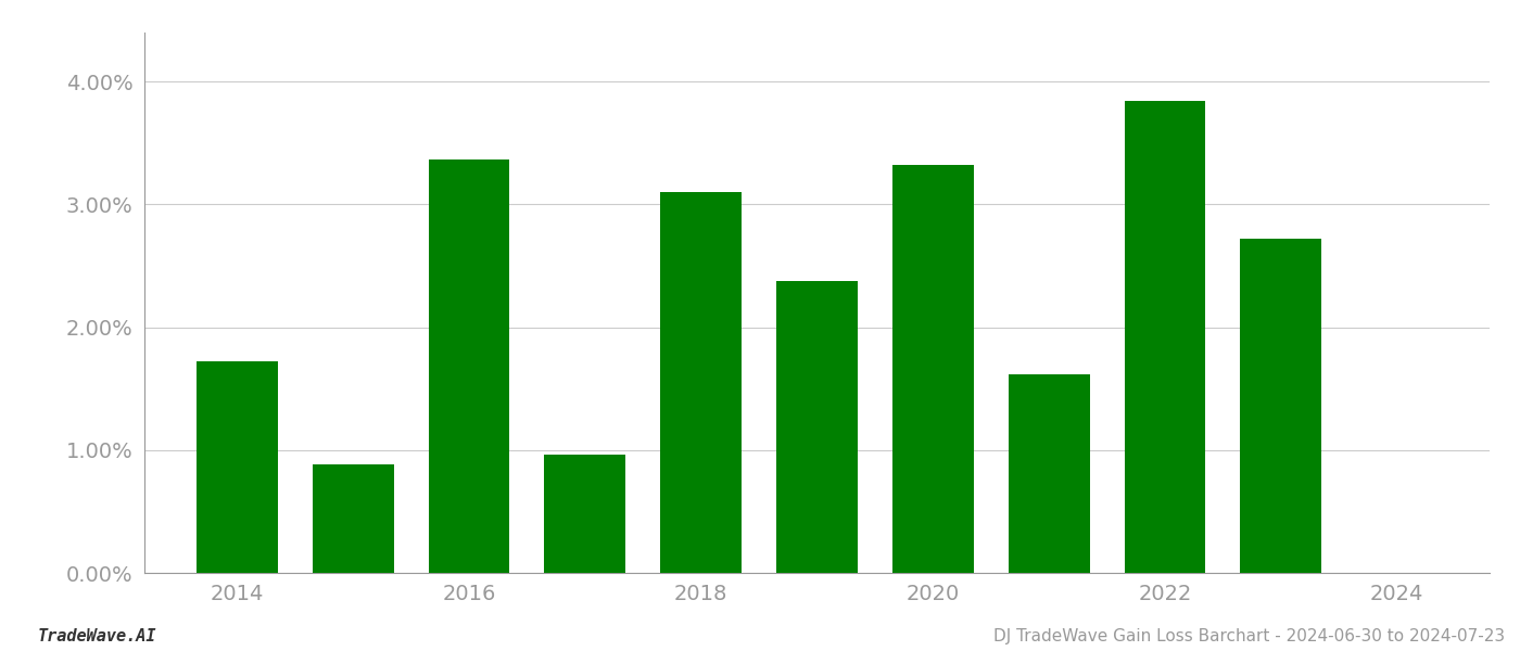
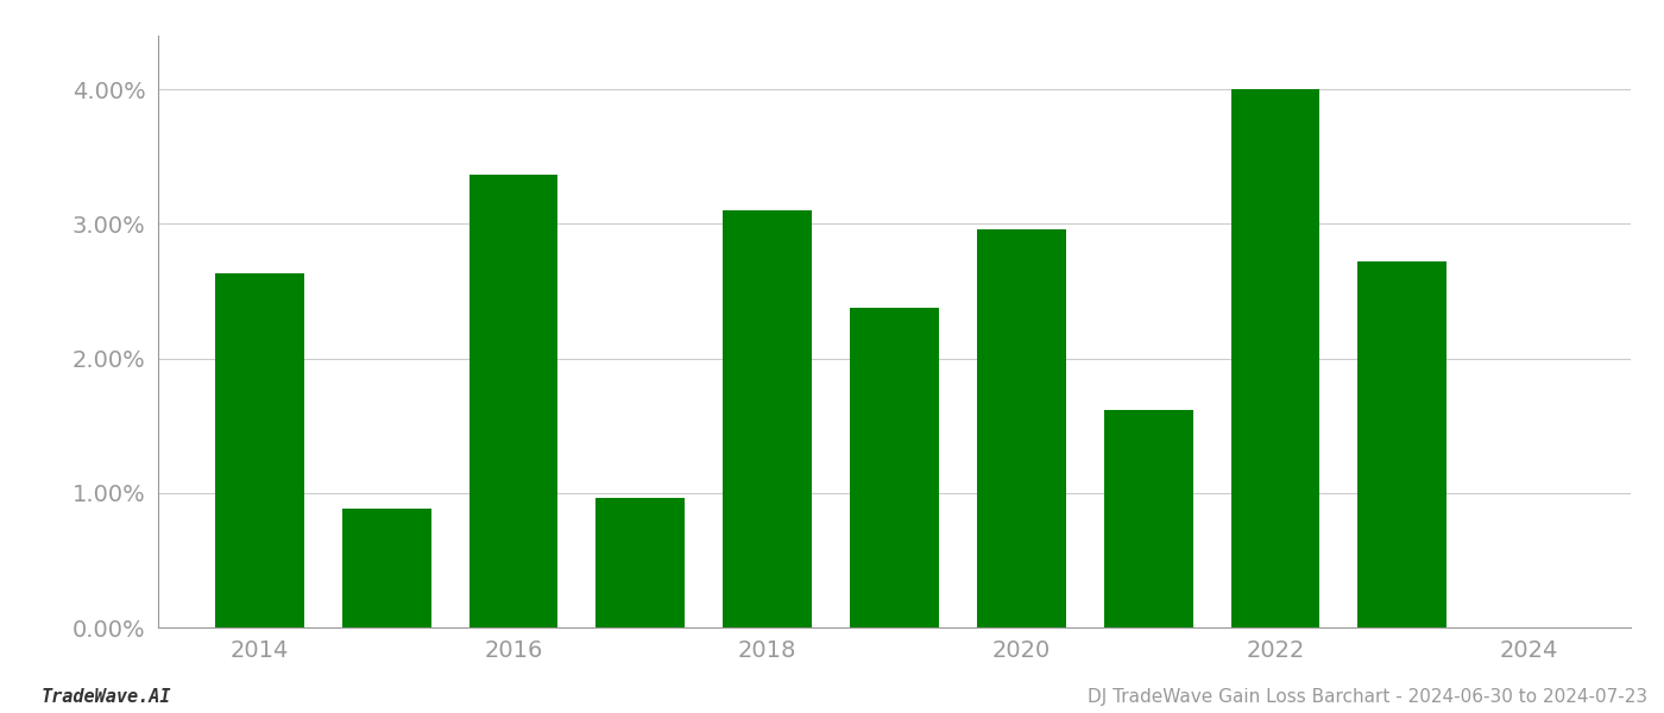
2014: 1.72% -> 2.63%
2020: 3.32% -> 2.96%
2022: 3.84% -> 4.00%
